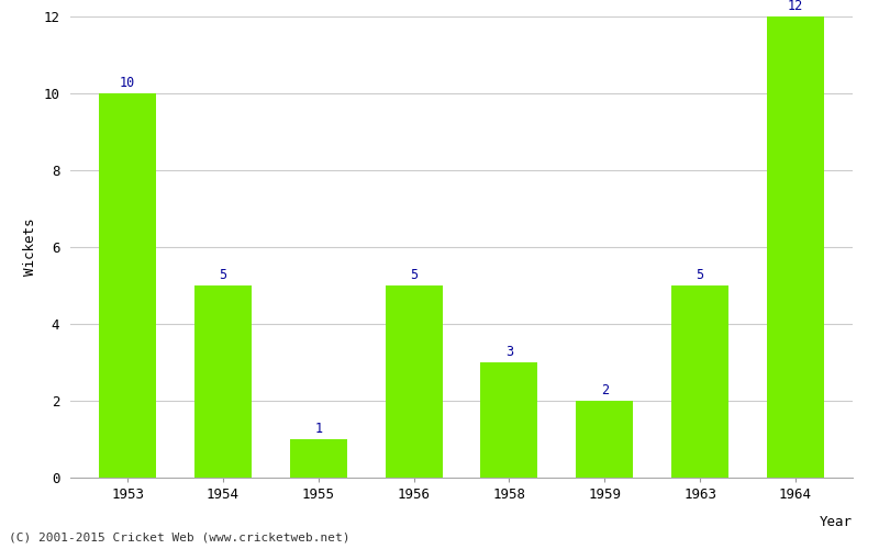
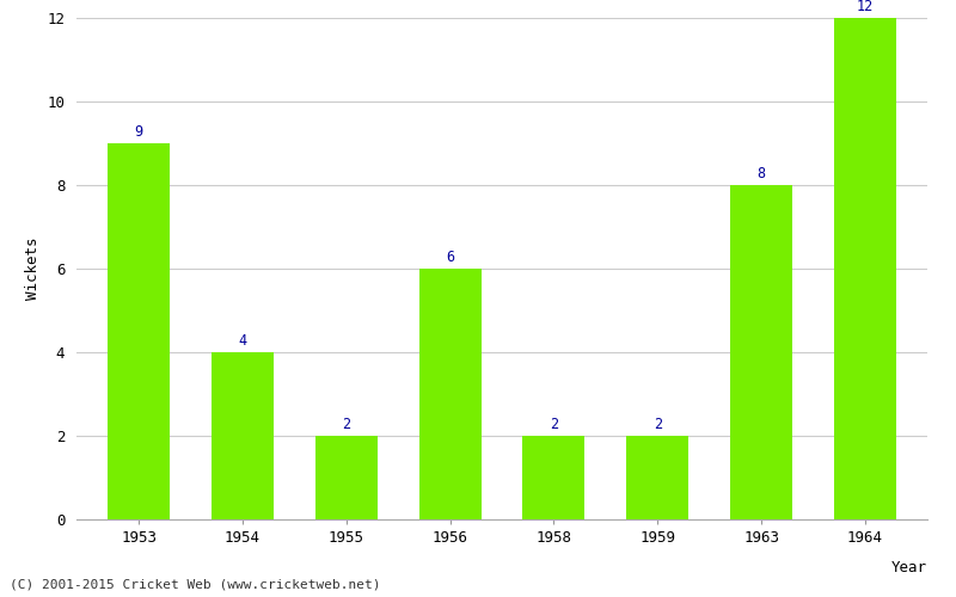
1953: 10 -> 9
1954: 5 -> 4
1955: 1 -> 2
1956: 5 -> 6
1958: 3 -> 2
1963: 5 -> 8
